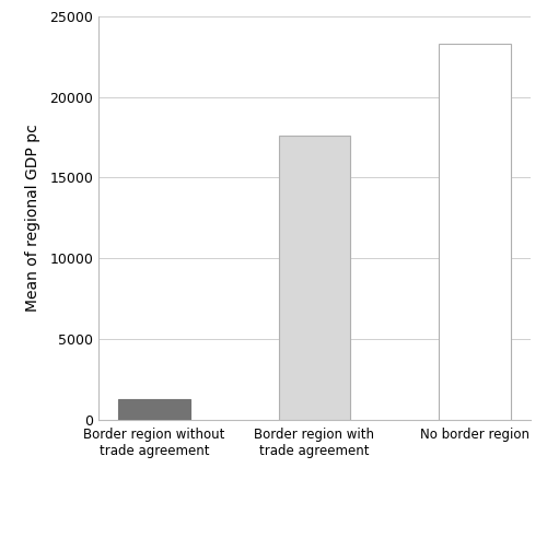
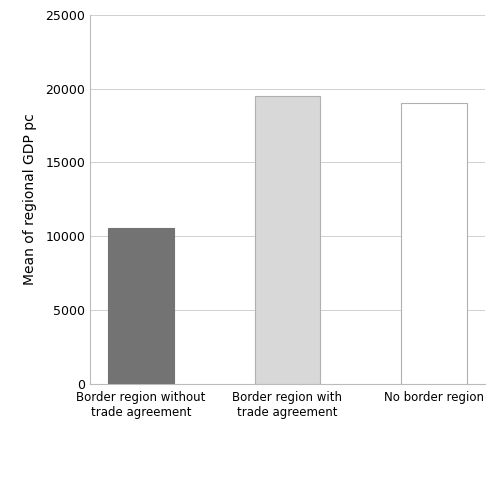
Border region without trade agreement: 1300 -> 10600
Border region with trade agreement: 17600 -> 19500
No border region: 23300 -> 19000
